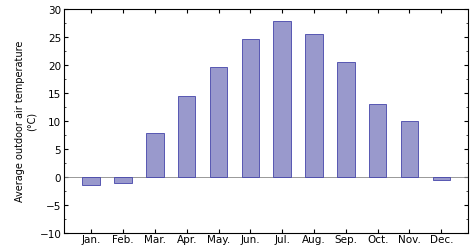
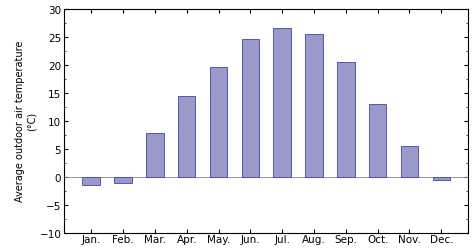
Jul.: 27.8 -> 26.5
Nov.: 10.0 -> 5.5
